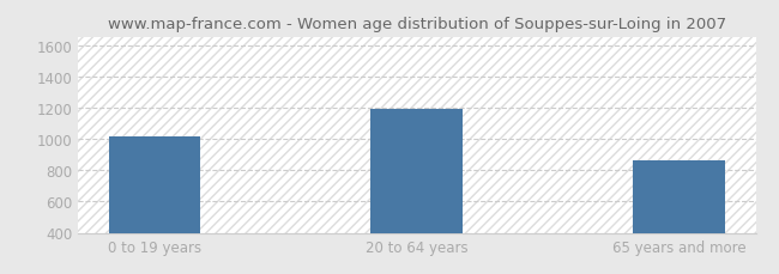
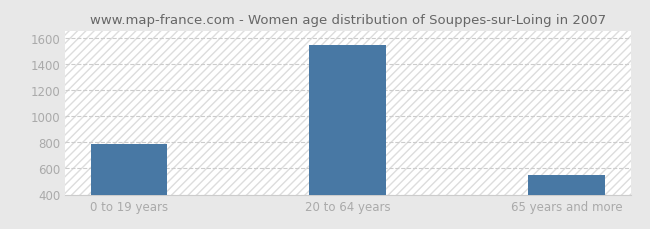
0 to 19 years: 1020 -> 790
20 to 64 years: 1190 -> 1540
65 years and more: 860 -> 550
